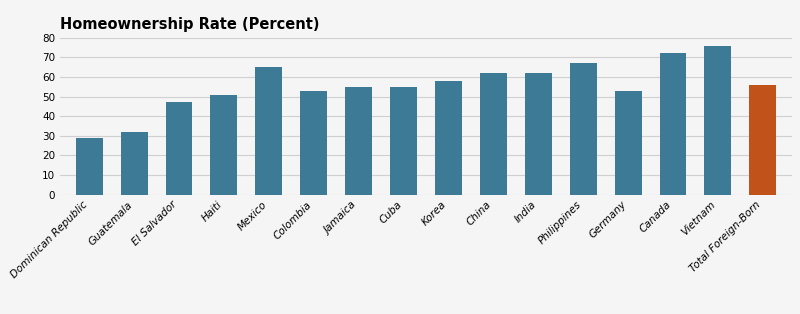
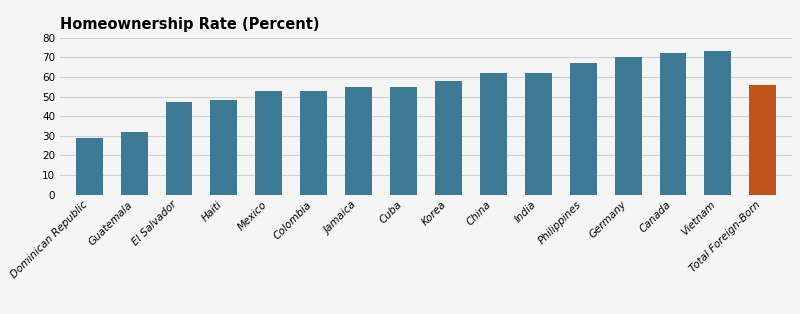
Haiti: 51 -> 48
Mexico: 65 -> 53
Germany: 53 -> 70
Vietnam: 76 -> 73
